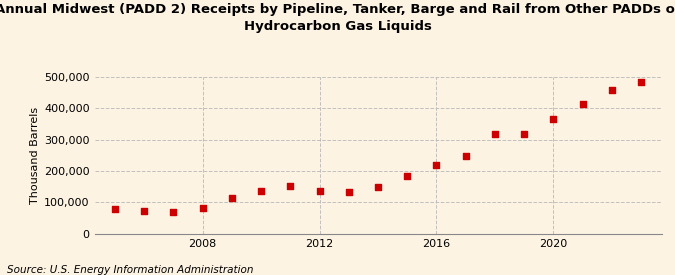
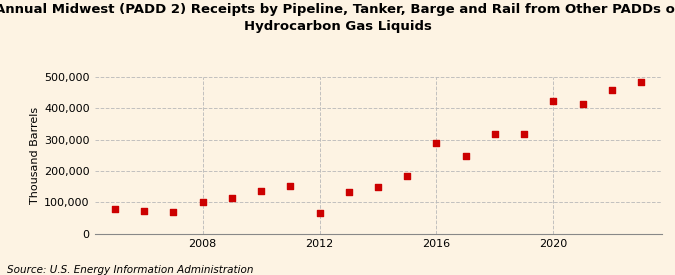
2008: 82,000 -> 100,000
2012: 135,000 -> 65,000
2016: 220,000 -> 290,000
2020: 365,000 -> 425,000
